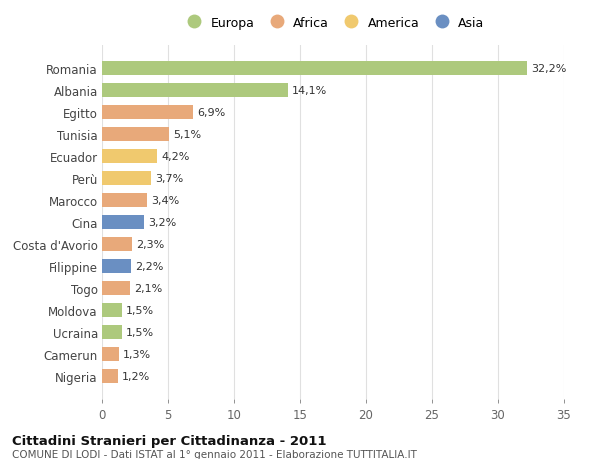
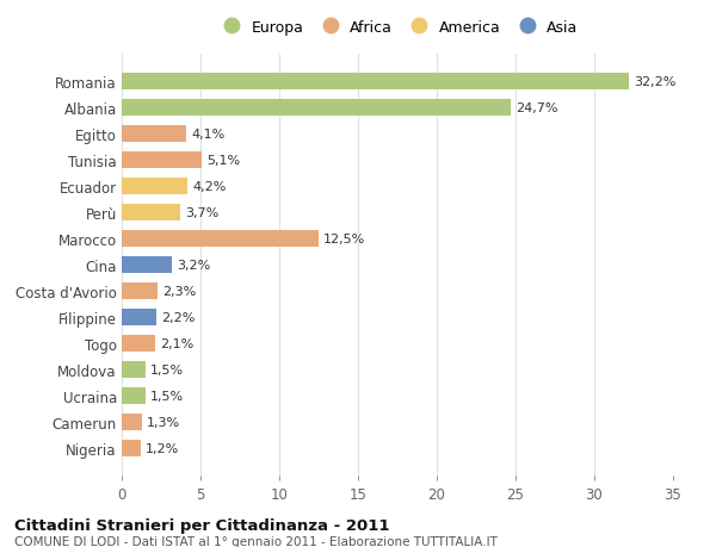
Albania: 14,1% -> 24,7%
Egitto: 6,9% -> 4,1%
Marocco: 3,4% -> 12,5%
